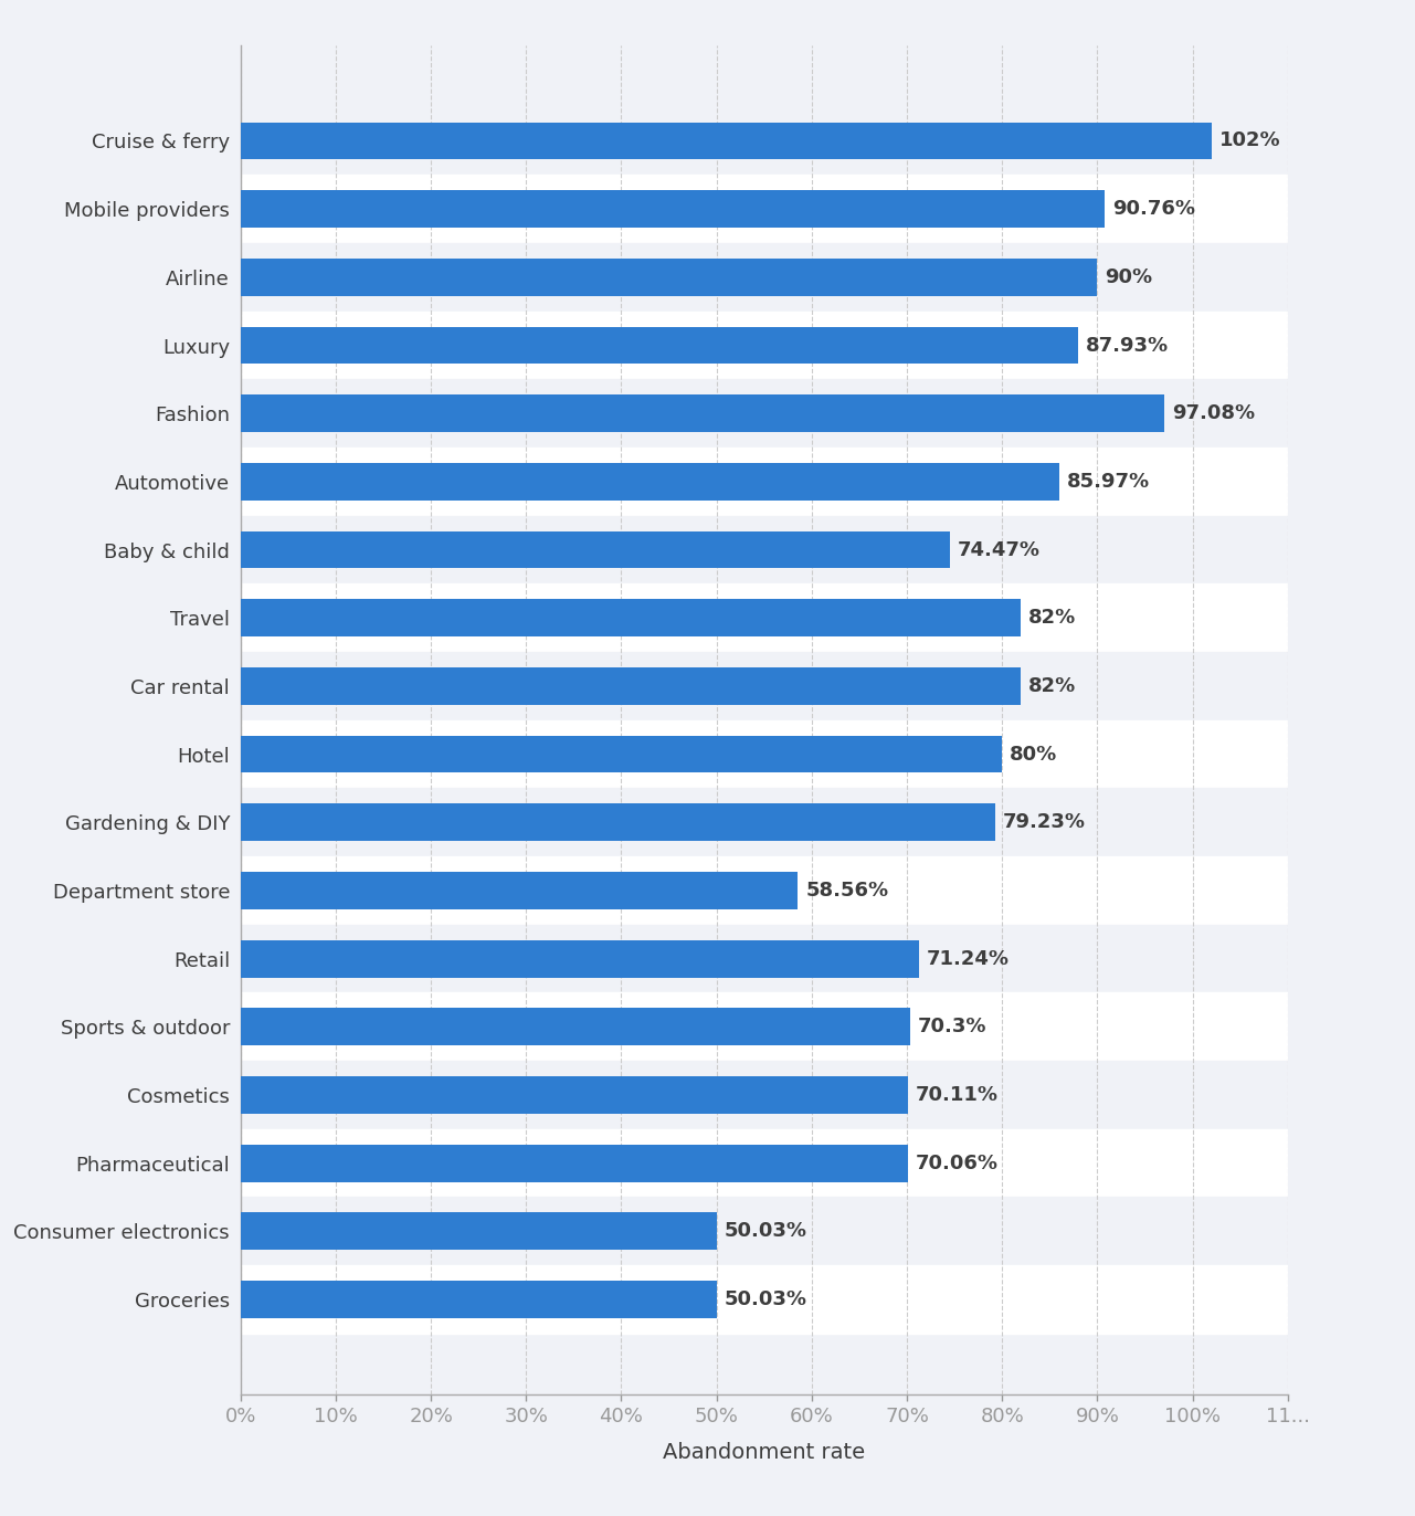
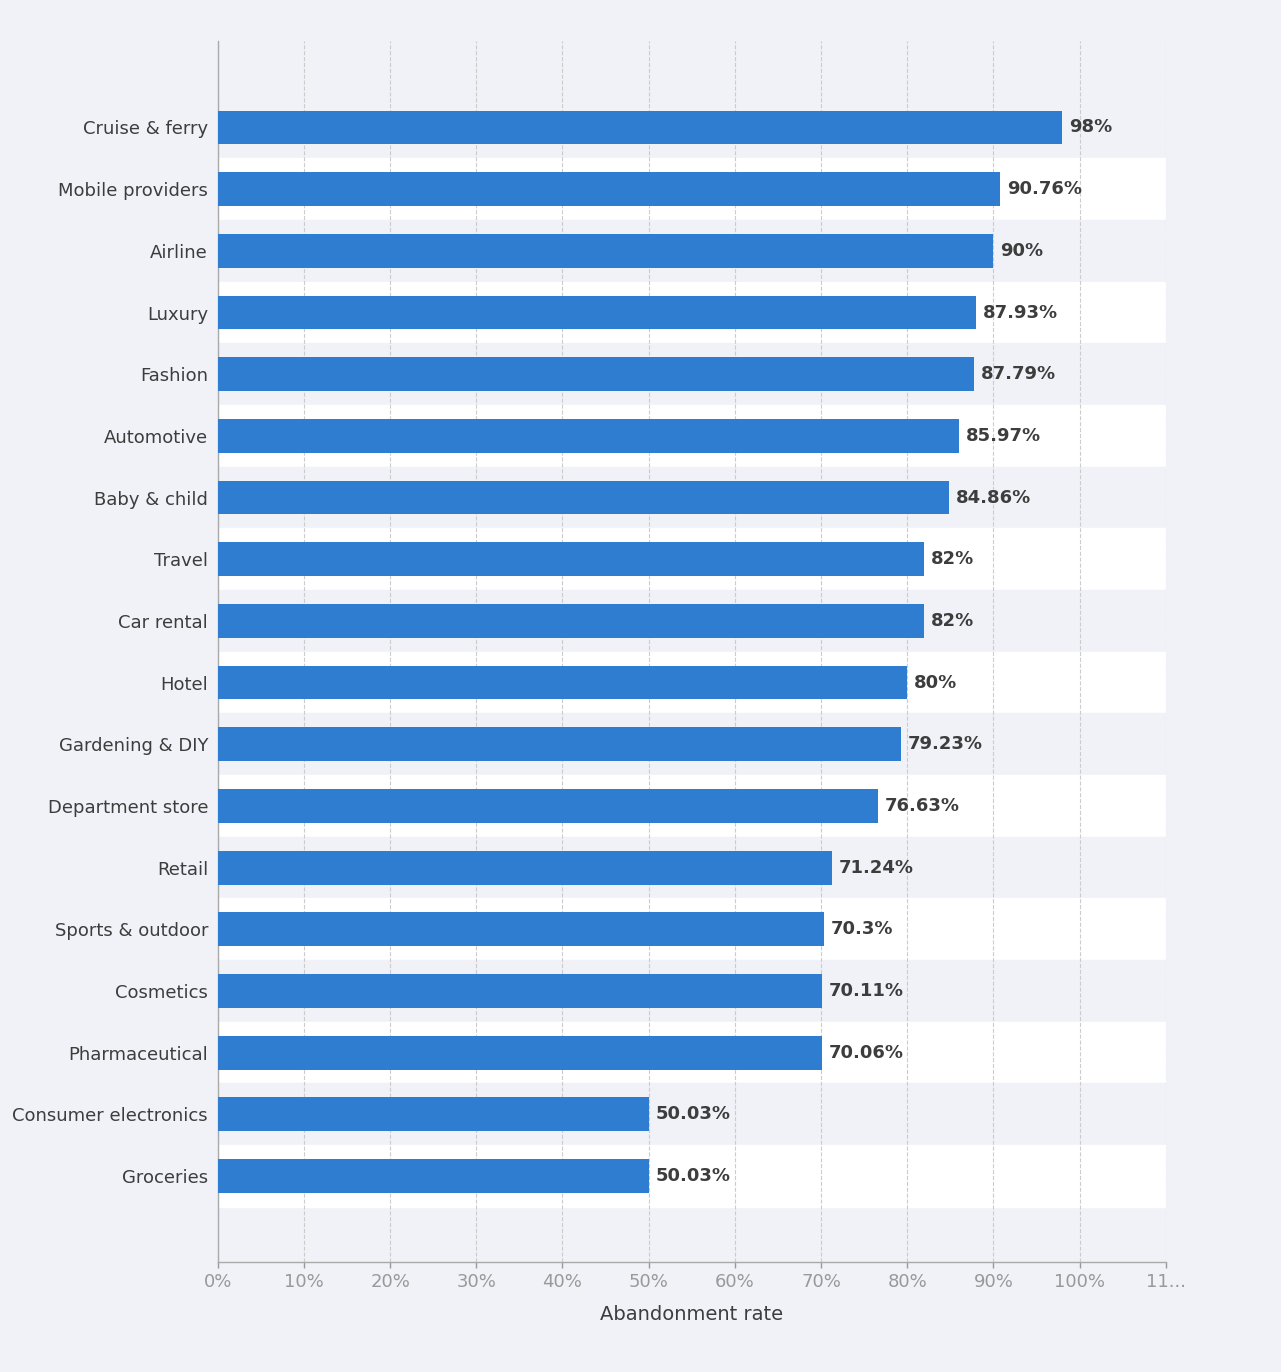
Cruise & ferry: 102% -> 98%
Fashion: 97.08% -> 87.79%
Baby & child: 74.47% -> 84.86%
Department store: 58.56% -> 76.63%
